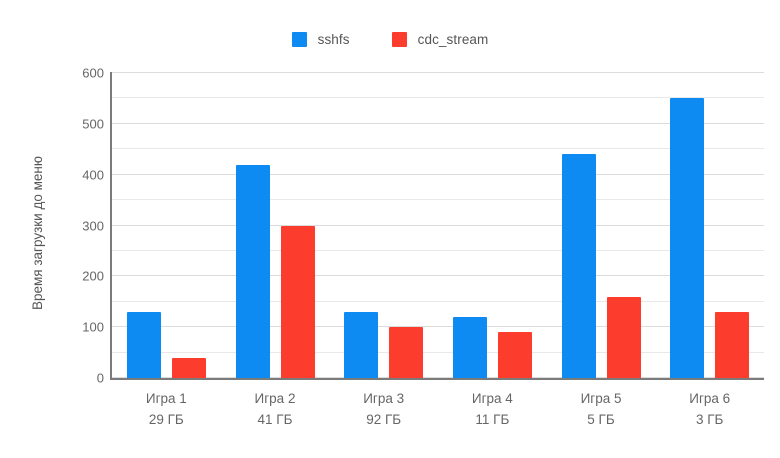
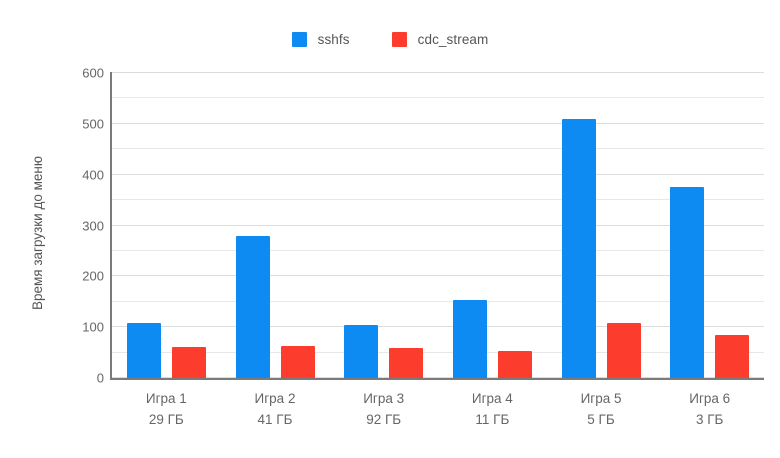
sshfs/Игра 1: 130 -> 110
cdc_stream/Игра 1: 40 -> 60
sshfs/Игра 2: 420 -> 280
cdc_stream/Игра 2: 300 -> 60
sshfs/Игра 3: 130 -> 100
cdc_stream/Игра 3: 100 -> 60
sshfs/Игра 4: 120 -> 150
cdc_stream/Игра 4: 90 -> 50
sshfs/Игра 5: 440 -> 510
cdc_stream/Игра 5: 160 -> 110
sshfs/Игра 6: 550 -> 380
cdc_stream/Игра 6: 130 -> 80
